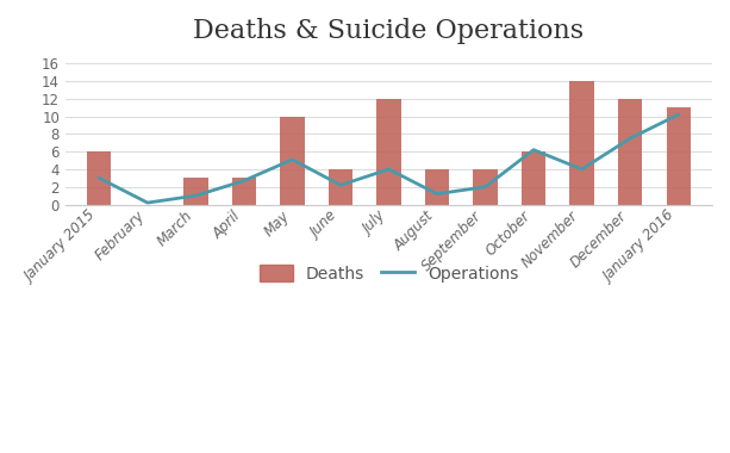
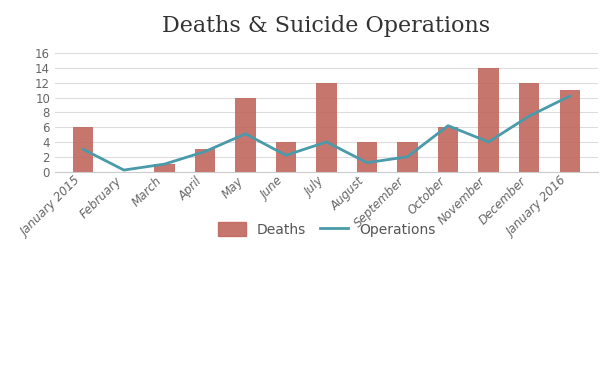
Deaths/March: 3 -> 1
